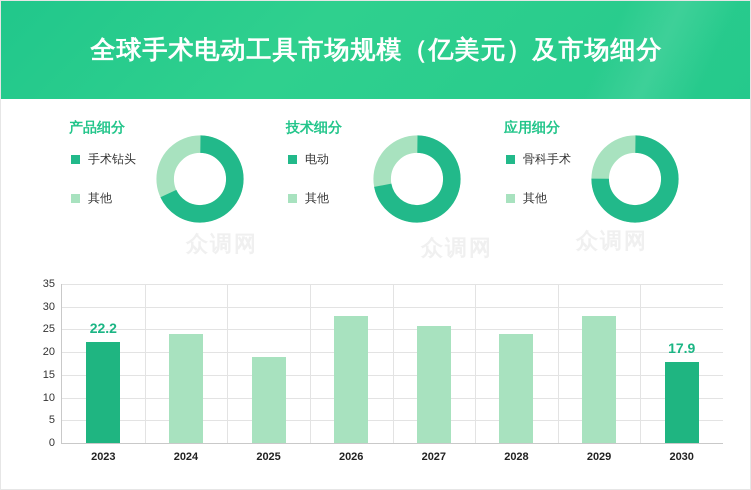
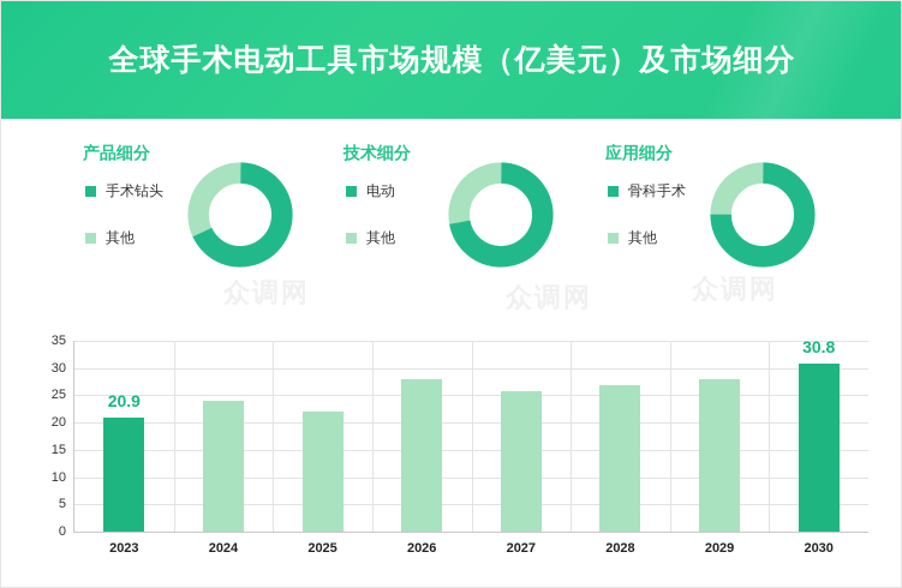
2023: 22.2 -> 20.9
2025: 19 -> 22
2028: 24 -> 27
2030: 17.9 -> 30.8
